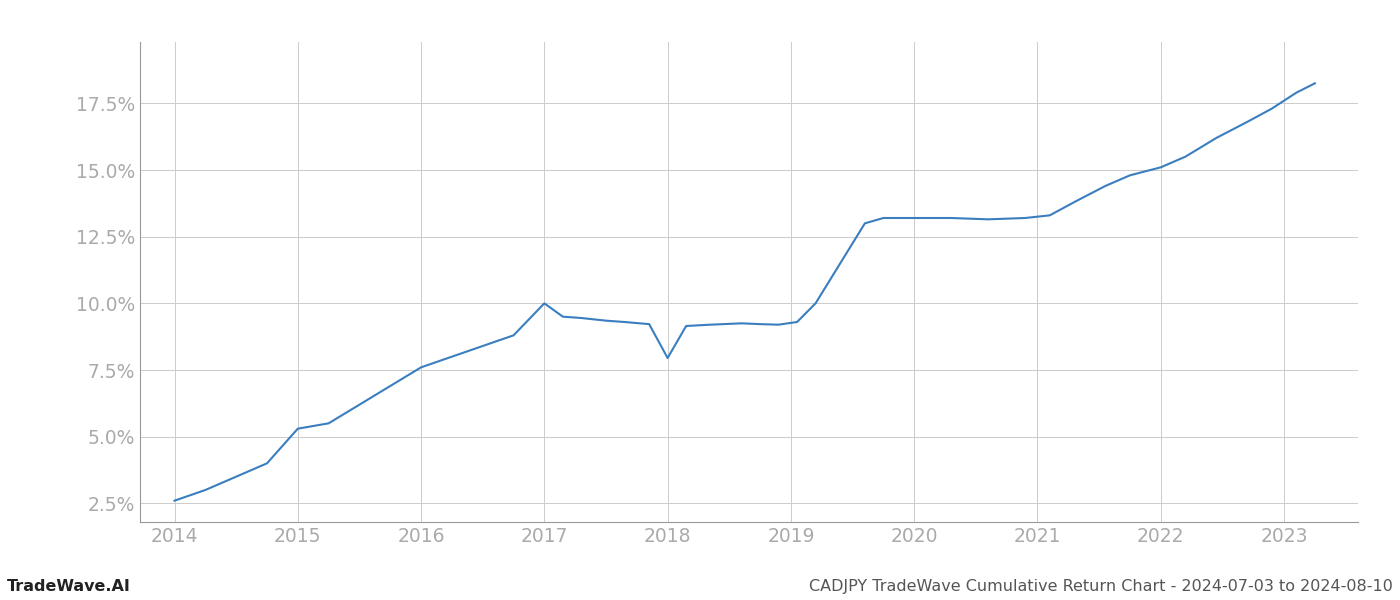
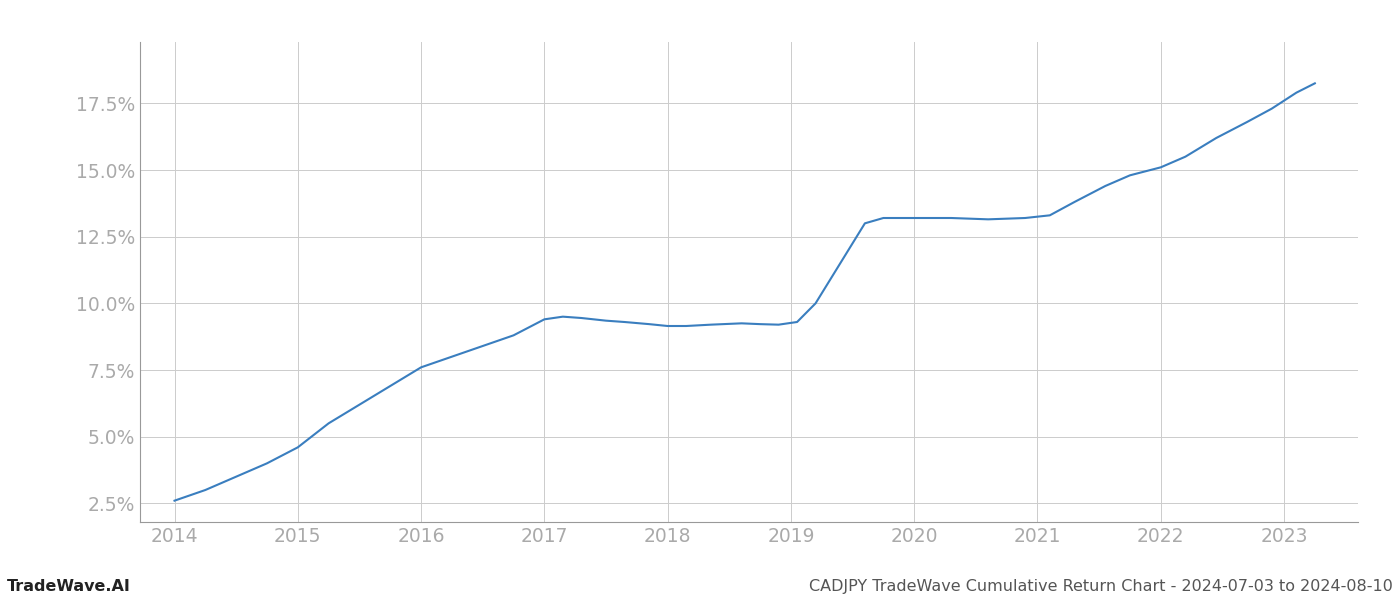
2015: 5.30% -> 4.60%
2017: 10.00% -> 9.40%
2018: 7.95% -> 9.15%
